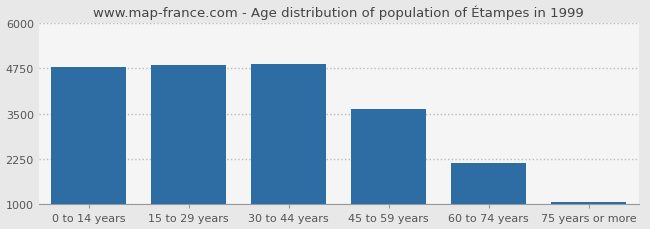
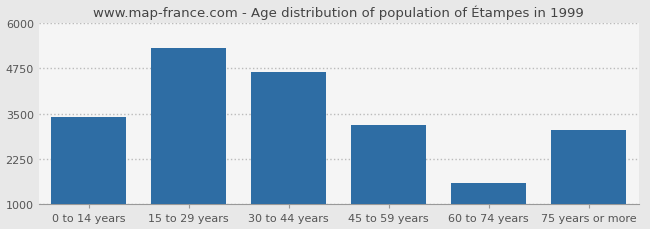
0 to 14 years: 4780 -> 3400
15 to 29 years: 4840 -> 5300
30 to 44 years: 4860 -> 4650
45 to 59 years: 3620 -> 3200
60 to 74 years: 2130 -> 1600
75 years or more: 1080 -> 3050
